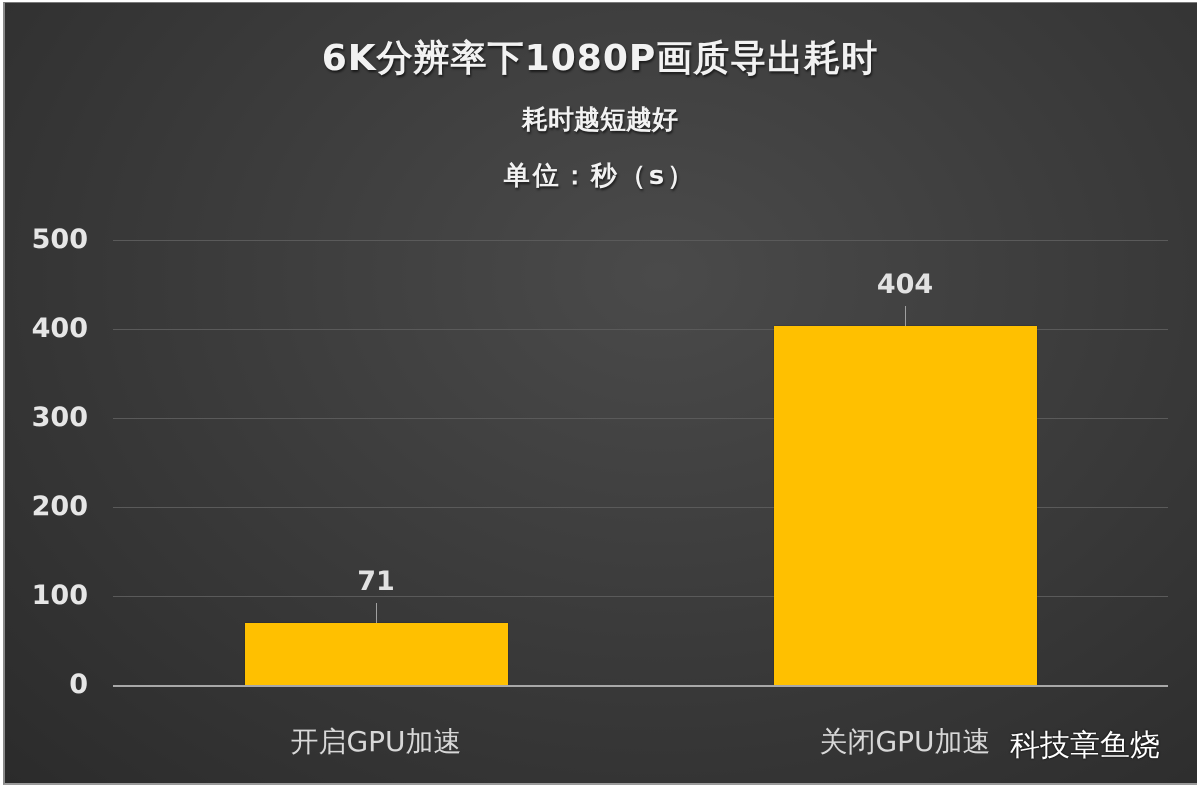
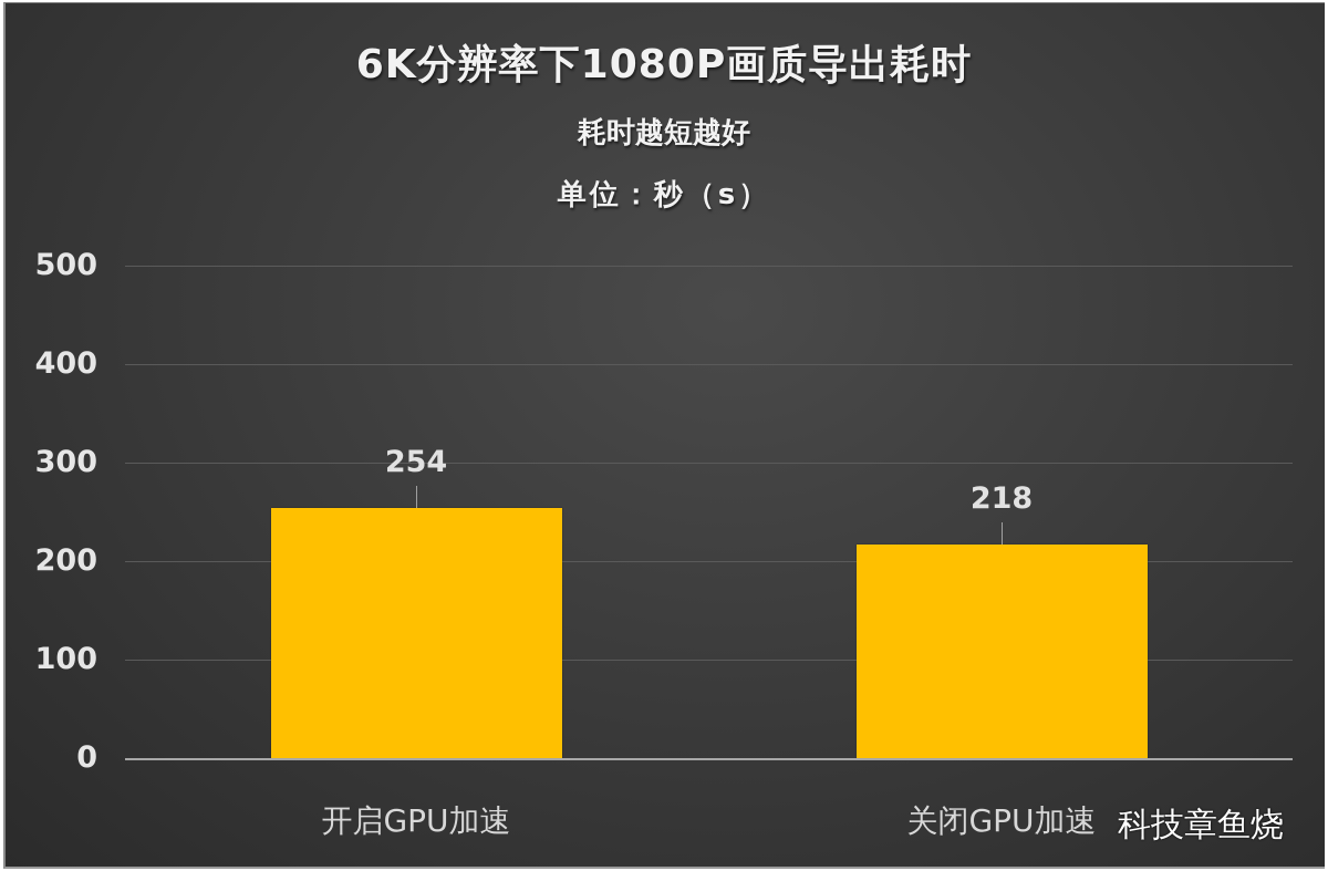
开启GPU加速: 71 -> 254
关闭GPU加速: 404 -> 218
